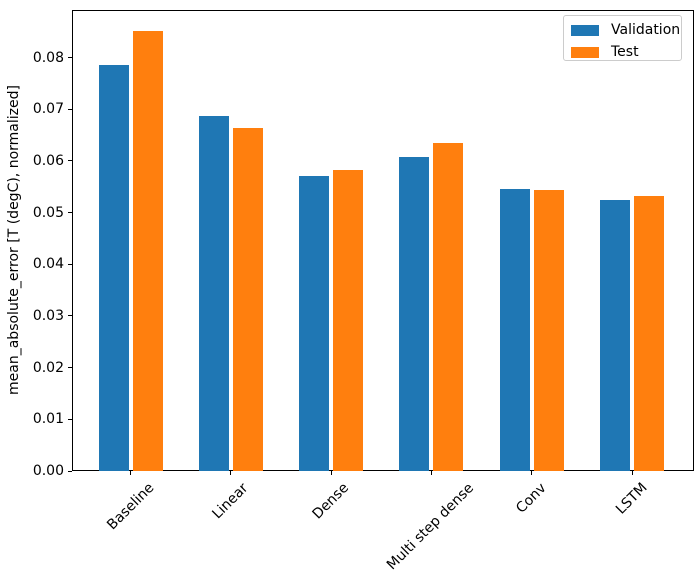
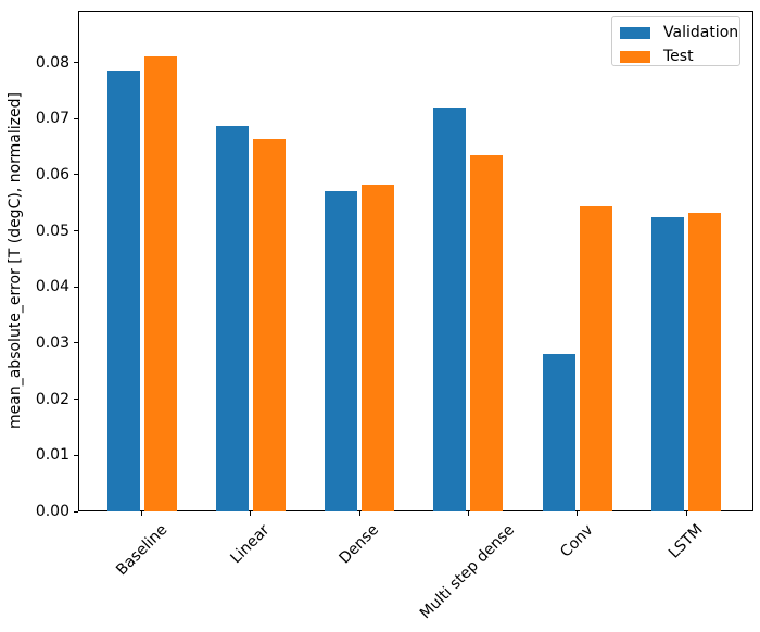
Test/Baseline: 0.085 -> 0.081
Validation/Multi step dense: 0.061 -> 0.072
Validation/Conv: 0.055 -> 0.028
